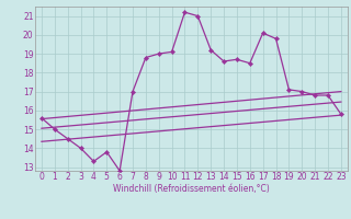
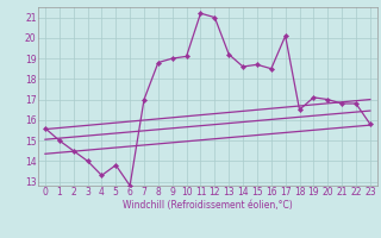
18: 19.8 -> 16.5
